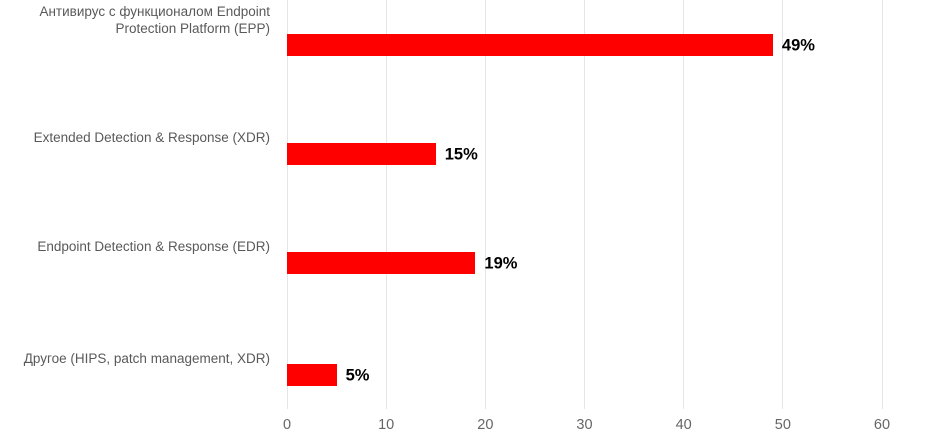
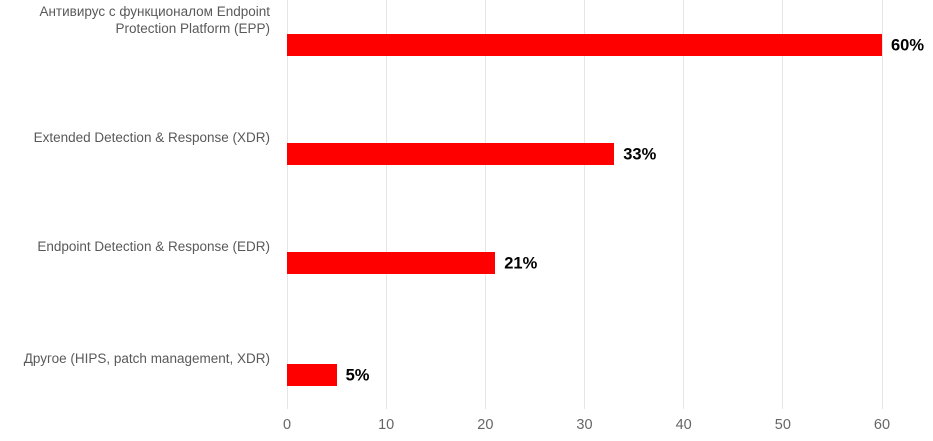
Антивирус с функционалом Endpoint Protection Platform (EPP): 49% -> 60%
Extended Detection & Response (XDR): 15% -> 33%
Endpoint Detection & Response (EDR): 19% -> 21%
